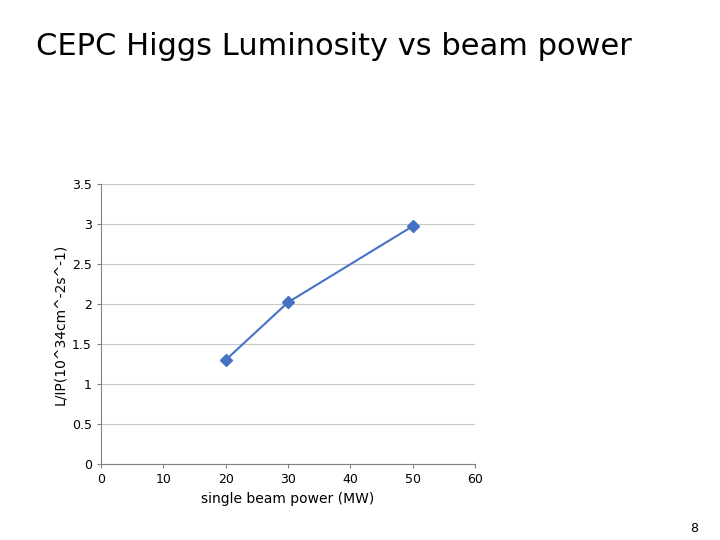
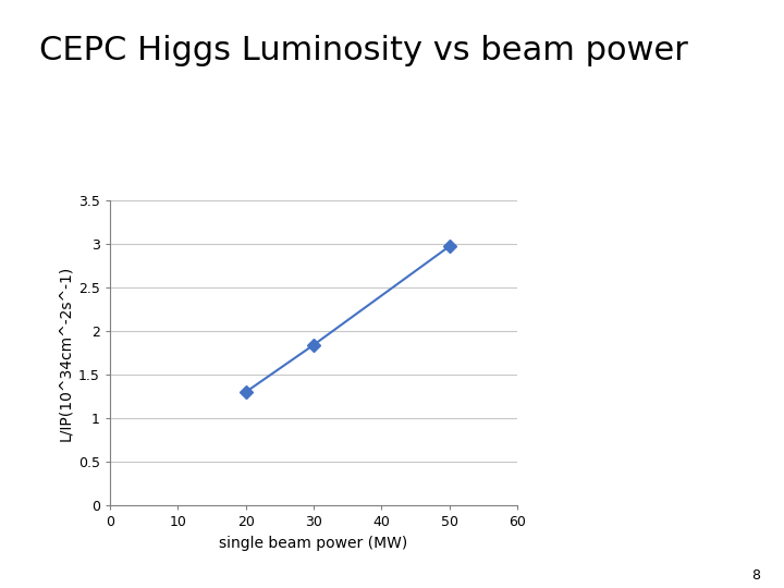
30: 2.02 -> 1.84
